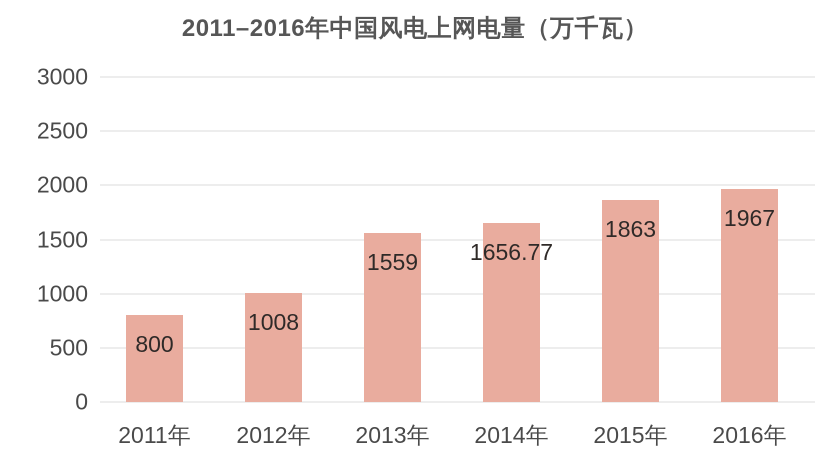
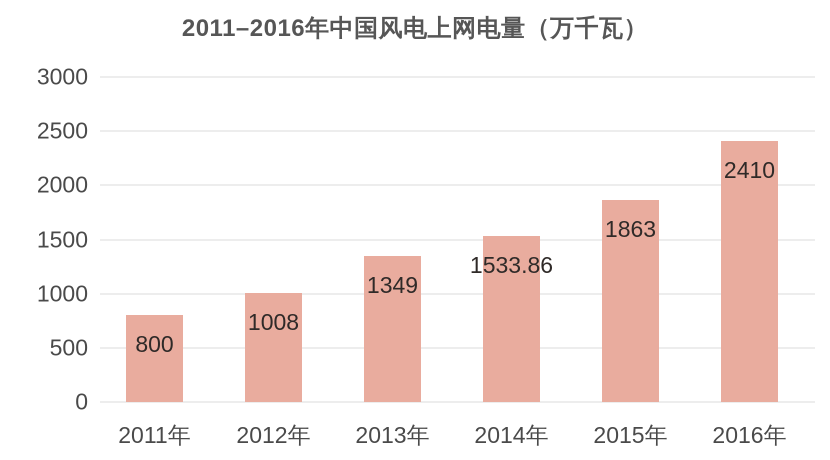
2013年: 1559 -> 1349
2014年: 1656.77 -> 1533.86
2016年: 1967 -> 2410
